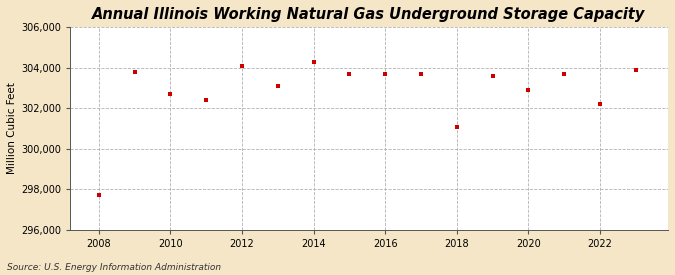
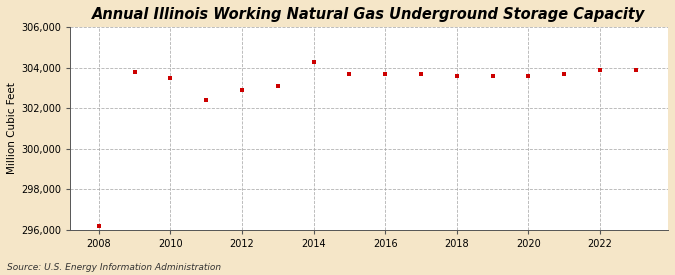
2008: 297,700 -> 296,200
2010: 302,700 -> 303,500
2012: 304,100 -> 302,900
2018: 301,100 -> 303,600
2020: 302,900 -> 303,600
2022: 302,200 -> 303,900
